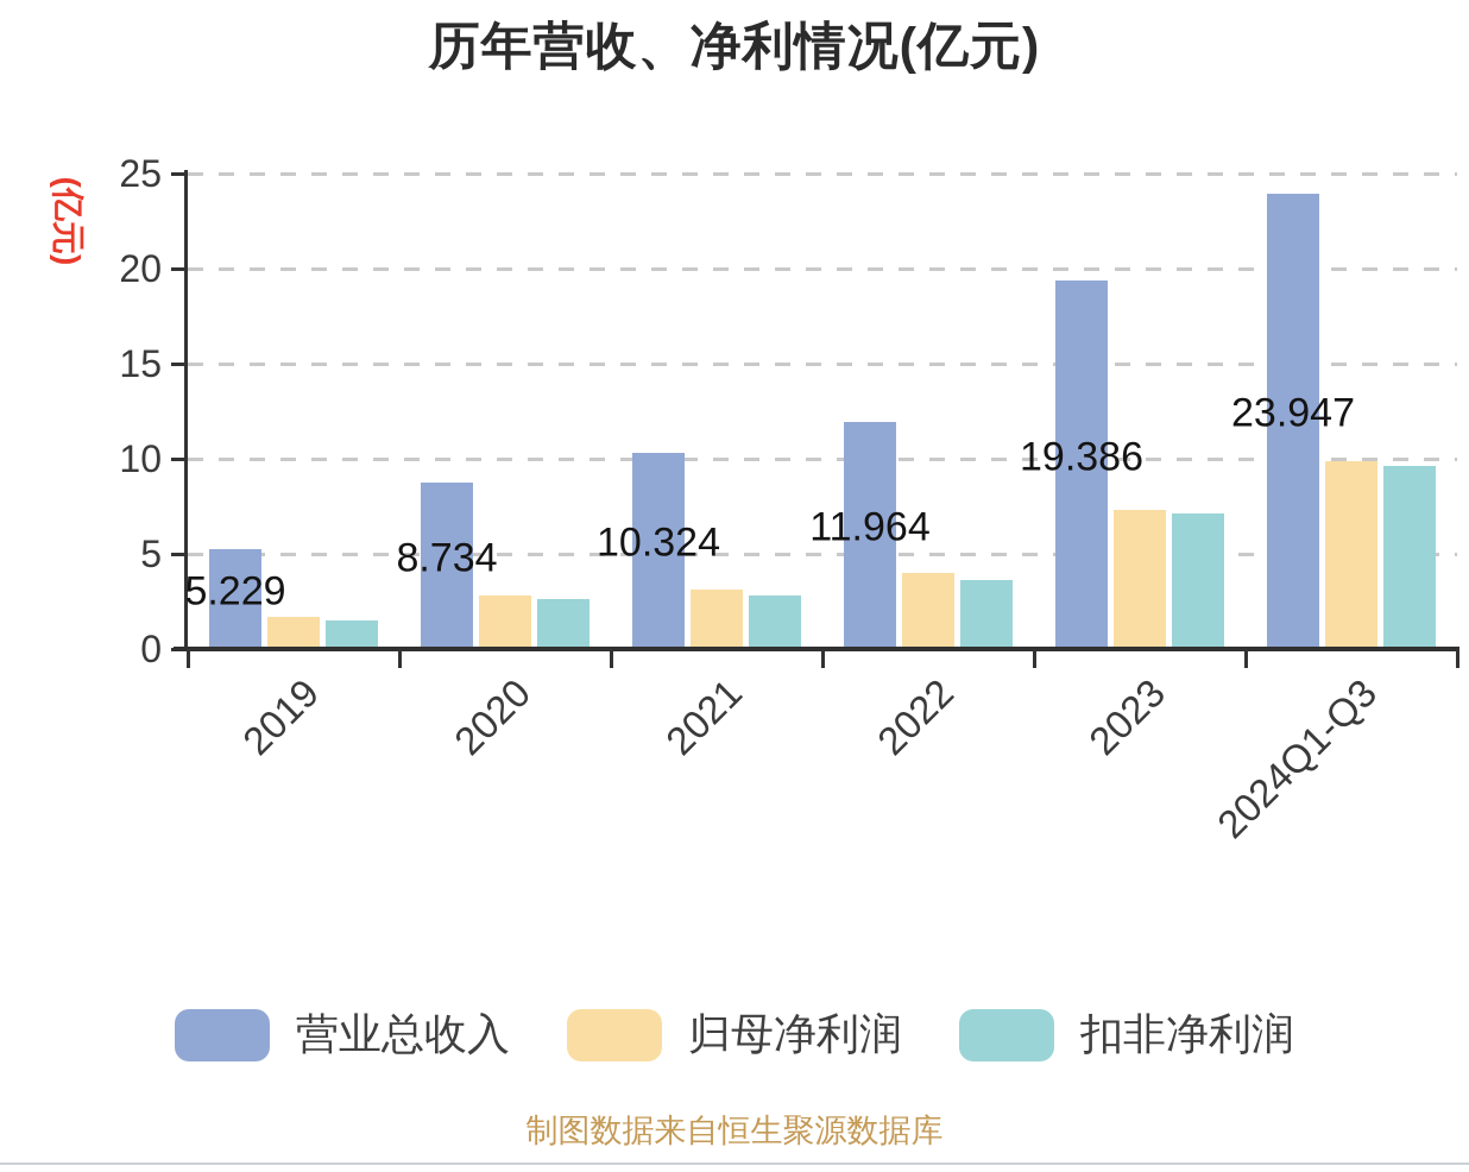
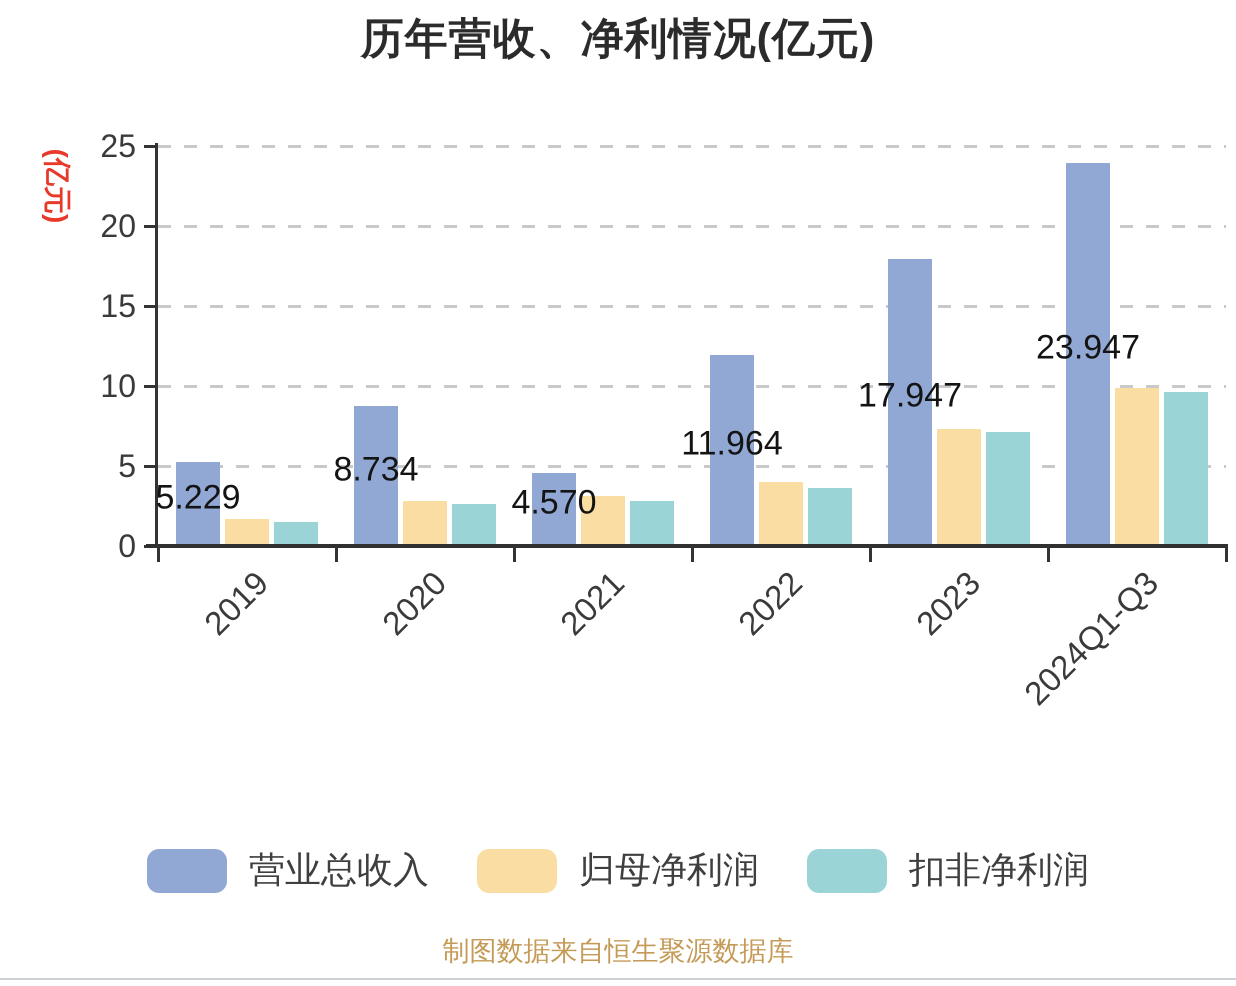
营业总收入/2021: 10.324 -> 4.570
营业总收入/2023: 19.386 -> 17.947
